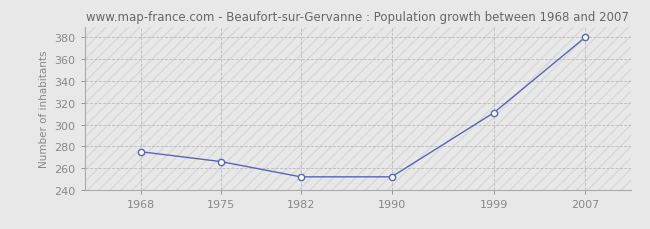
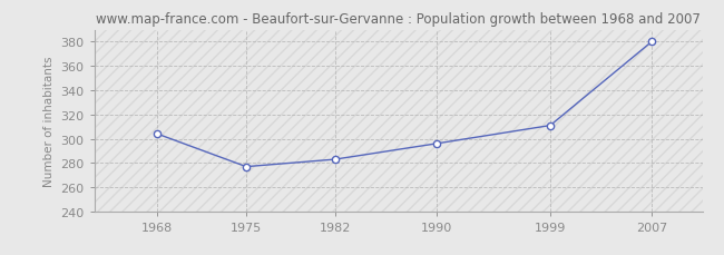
1968: 275 -> 304
1975: 266 -> 277
1982: 252 -> 283
1990: 252 -> 296
